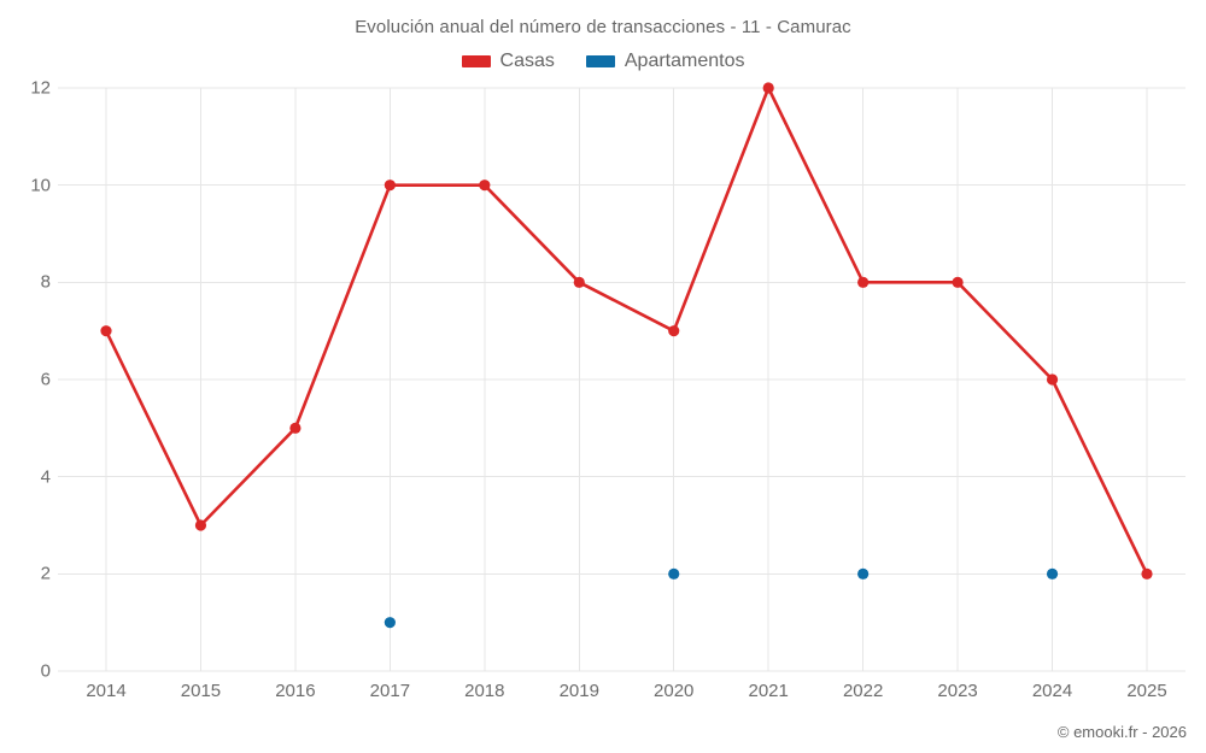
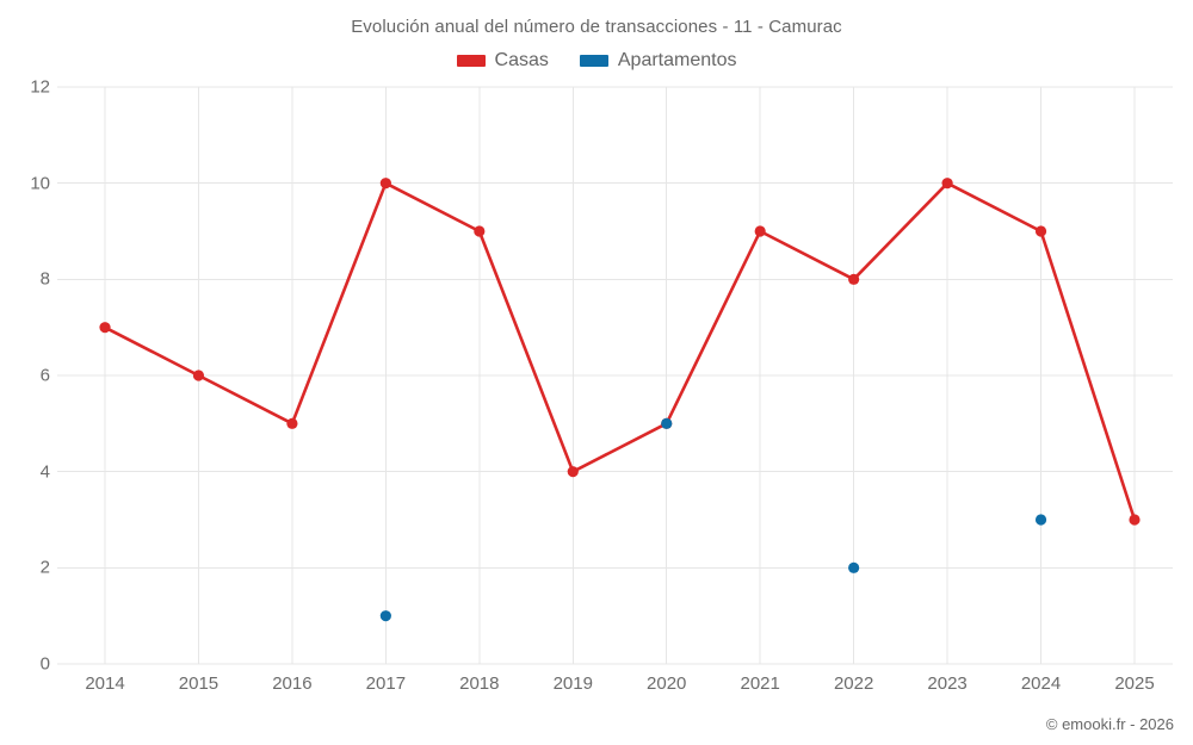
Casas/2015: 3 -> 6
Casas/2018: 10 -> 9
Casas/2019: 8 -> 4
Casas/2020: 7 -> 5
Apartamentos/2020: 2 -> 5
Casas/2021: 12 -> 9
Casas/2023: 8 -> 10
Casas/2024: 6 -> 9
Apartamentos/2024: 2 -> 3
Casas/2025: 2 -> 3
